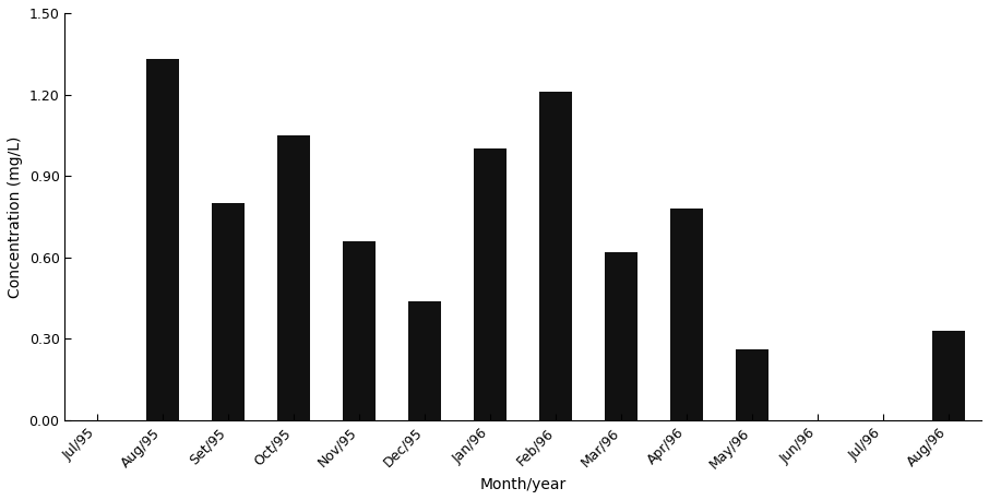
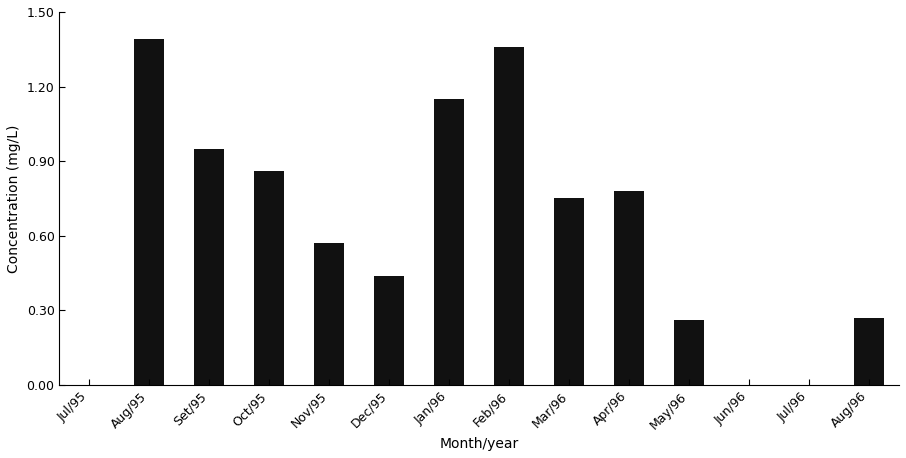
Aug/95: 1.33 -> 1.39
Set/95: 0.80 -> 0.95
Oct/95: 1.05 -> 0.86
Nov/95: 0.66 -> 0.57
Jan/96: 1.00 -> 1.15
Feb/96: 1.21 -> 1.36
Mar/96: 0.62 -> 0.75
Aug/96: 0.33 -> 0.27
